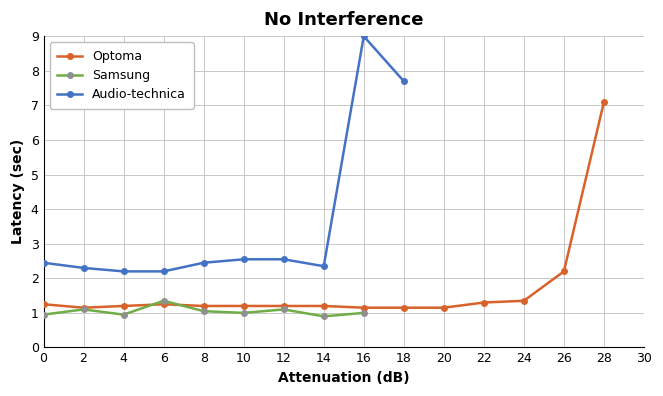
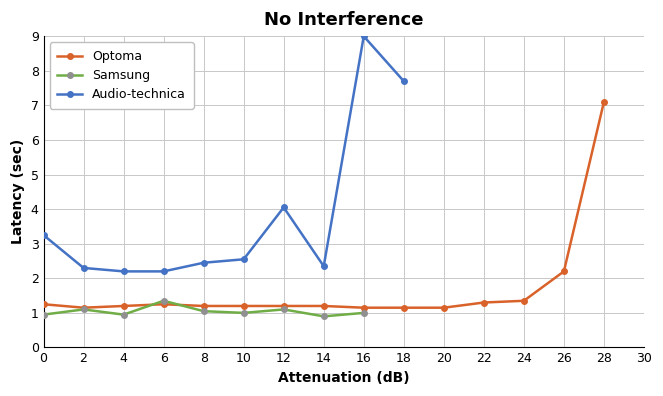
Audio-technica/0: 2.45 -> 3.25
Audio-technica/12: 2.55 -> 4.05
